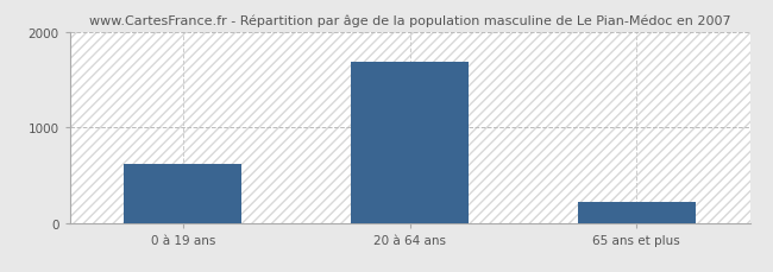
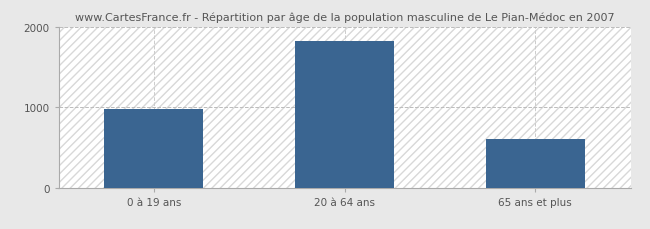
0 à 19 ans: 620 -> 980
20 à 64 ans: 1680 -> 1820
65 ans et plus: 220 -> 600
